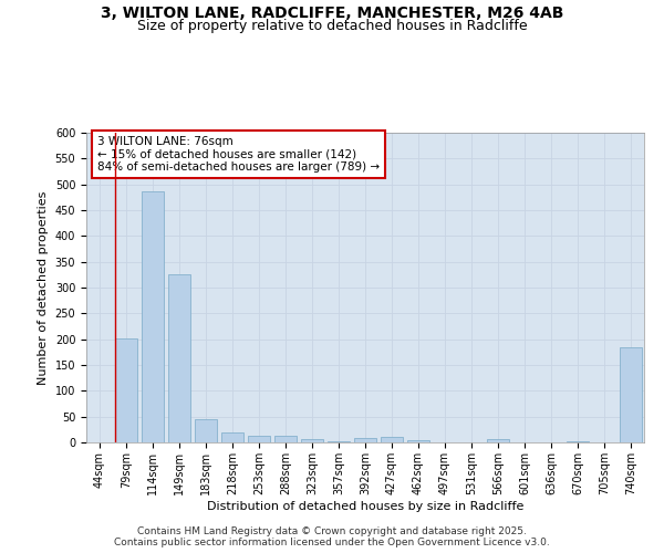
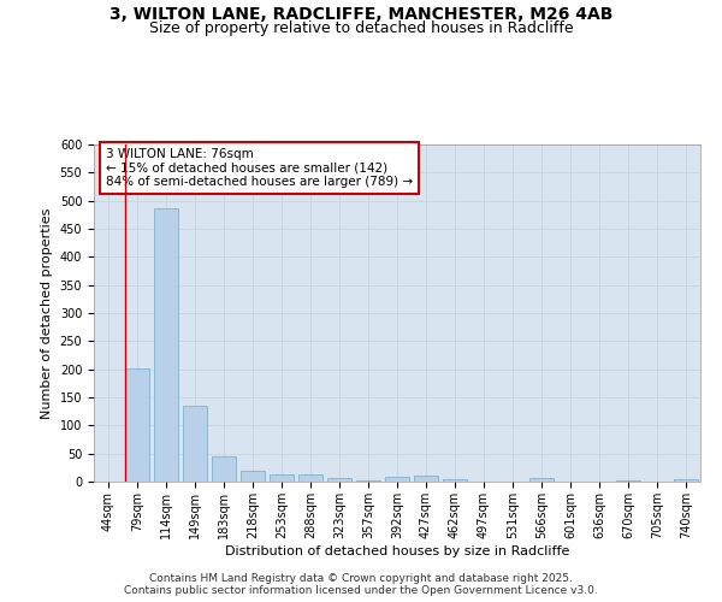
149sqm: 325 -> 135
740sqm: 185 -> 4
